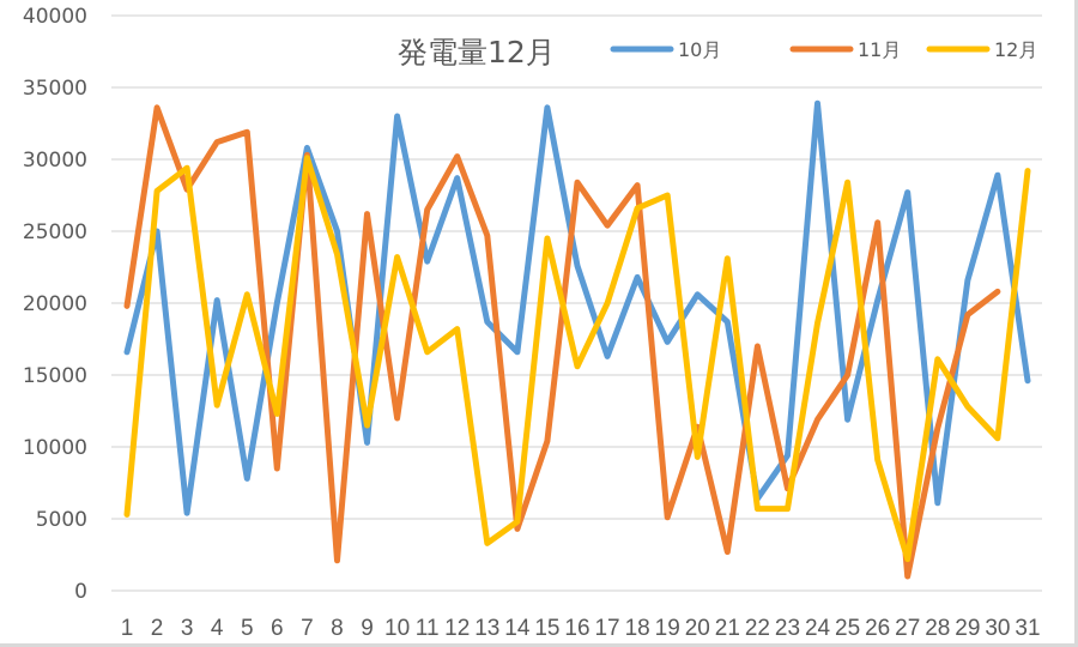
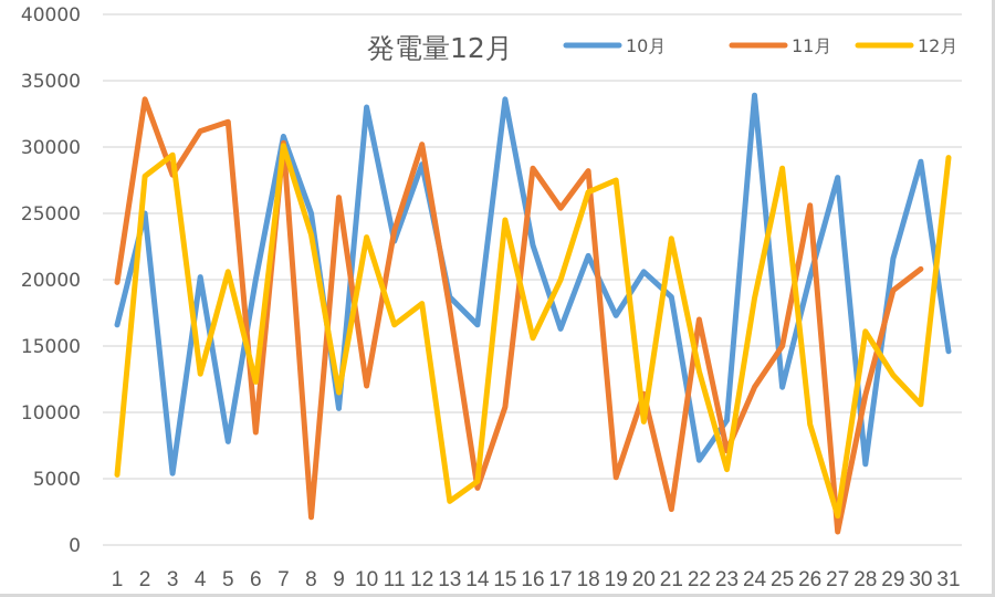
11月/11: 26500 -> 23700
11月/13: 24700 -> 17800
12月/22: 5700 -> 13100
